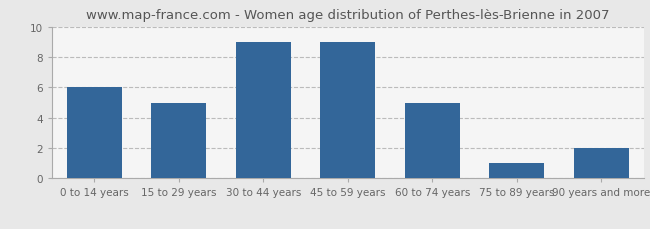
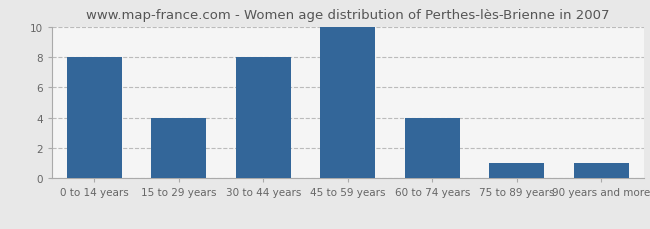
0 to 14 years: 6 -> 8
15 to 29 years: 5 -> 4
30 to 44 years: 9 -> 8
45 to 59 years: 9 -> 10
60 to 74 years: 5 -> 4
90 years and more: 2 -> 1
